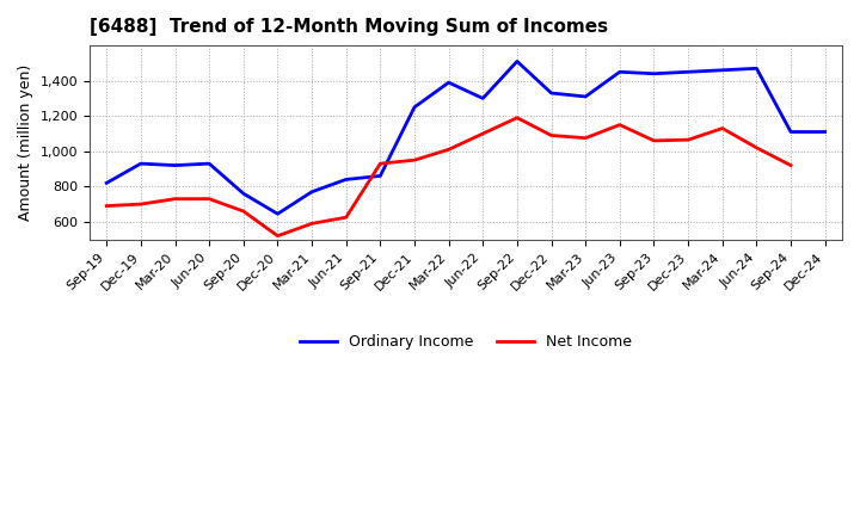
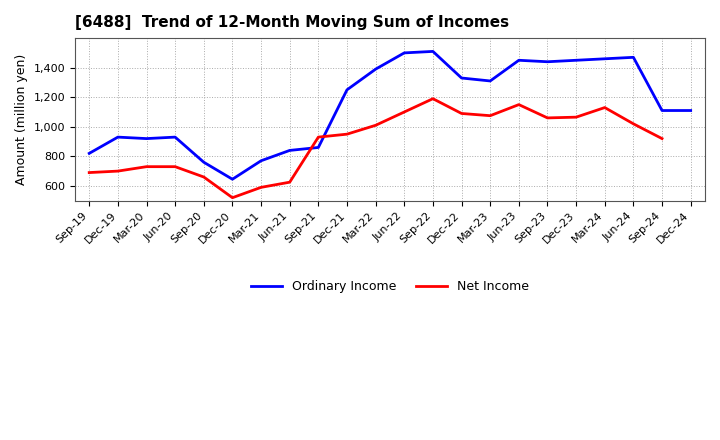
Ordinary Income/Jun-22: 1,300 -> 1,500
